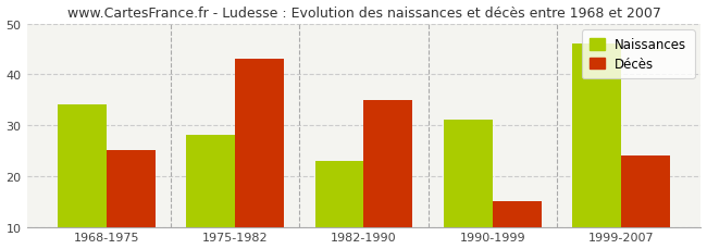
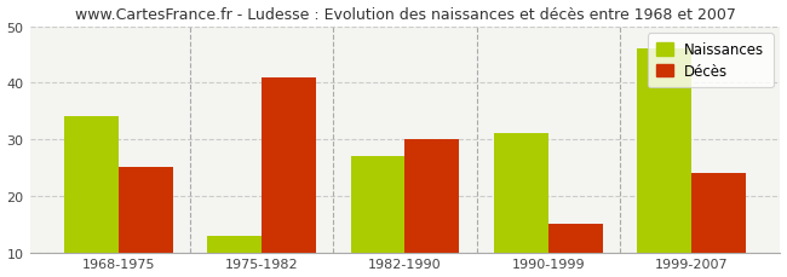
Naissances/1975-1982: 28 -> 13
Décès/1975-1982: 43 -> 41
Naissances/1982-1990: 23 -> 27
Décès/1982-1990: 35 -> 30
